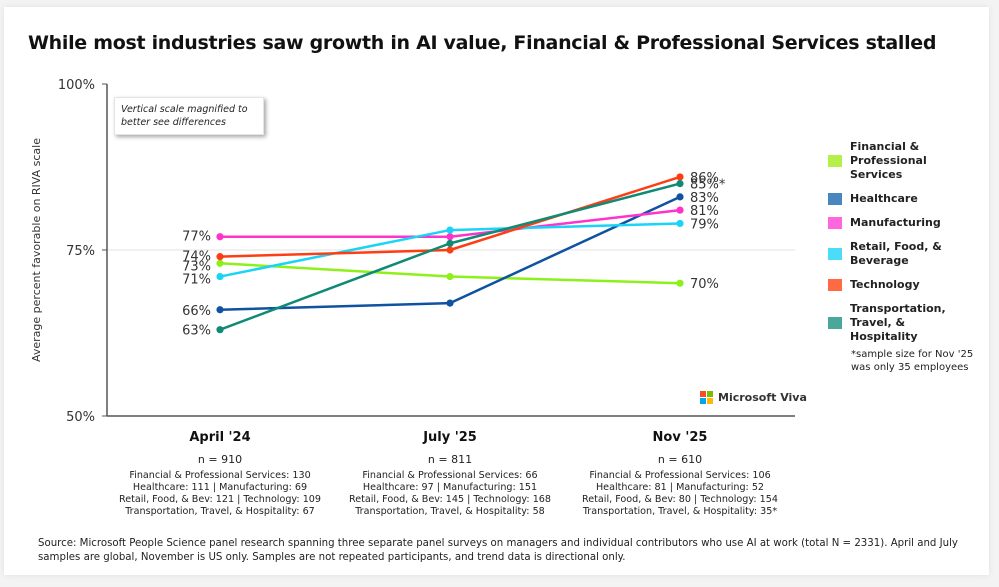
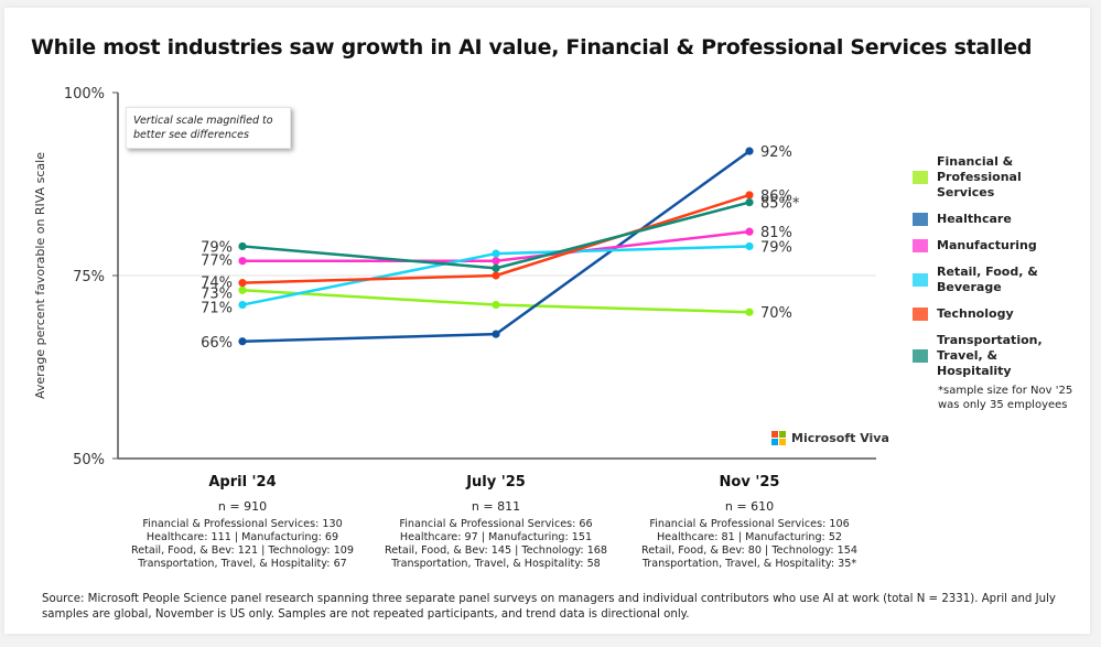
Transportation, Travel, & Hospitality/April '24: 63% -> 79%
Healthcare/Nov '25: 83% -> 92%
